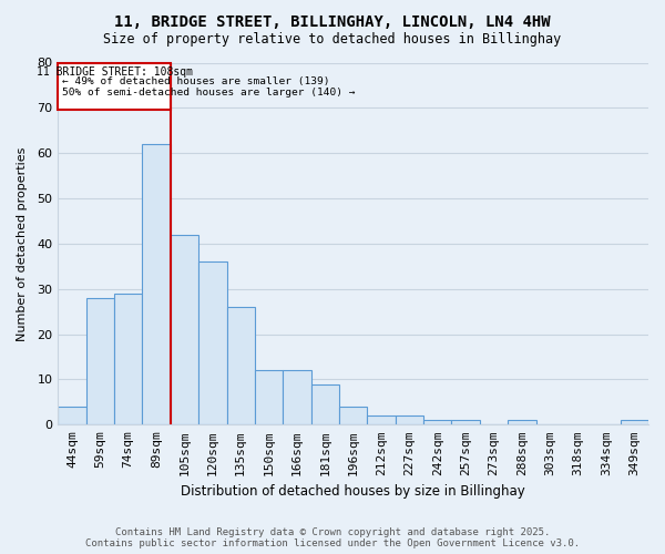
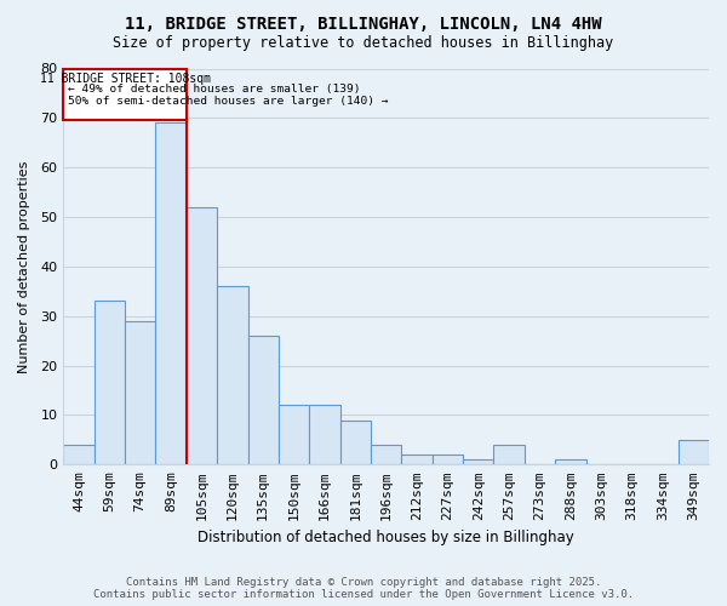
59sqm: 28 -> 33
89sqm: 62 -> 69
105sqm: 42 -> 52
257sqm: 1 -> 4
349sqm: 1 -> 5
